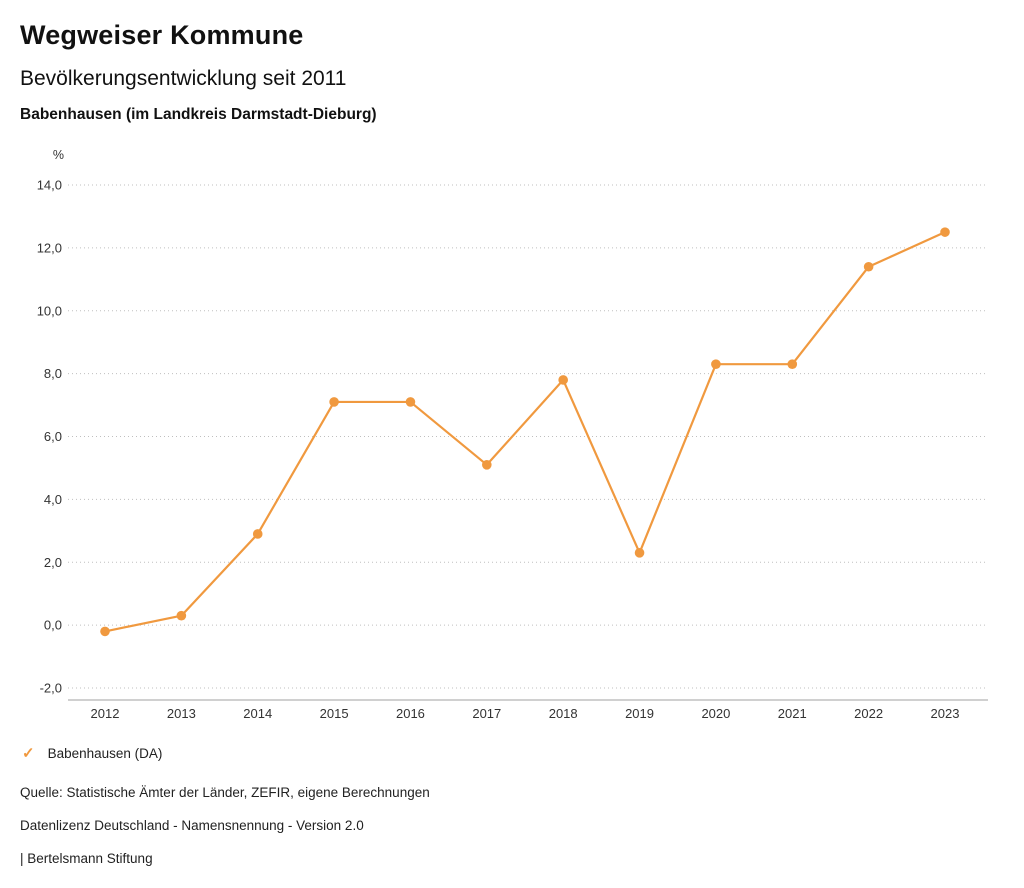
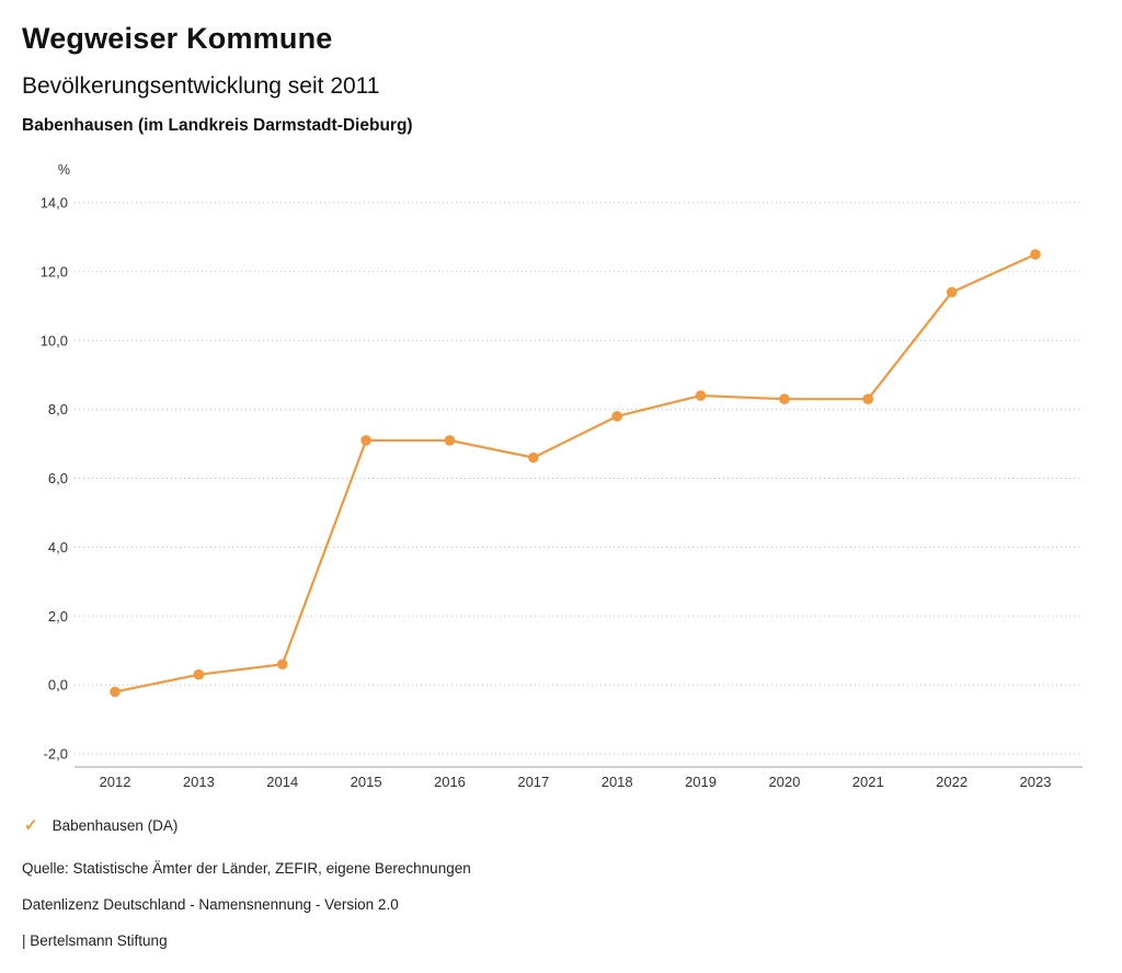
2014: 2,9 -> 0,6
2017: 5,1 -> 6,6
2019: 2,3 -> 8,4
